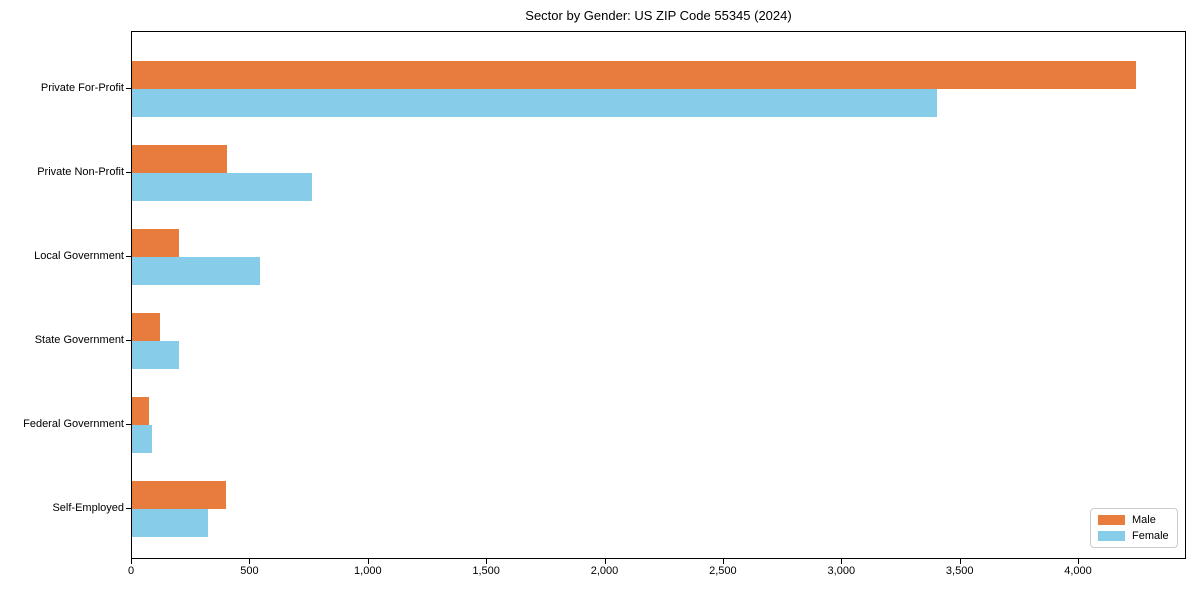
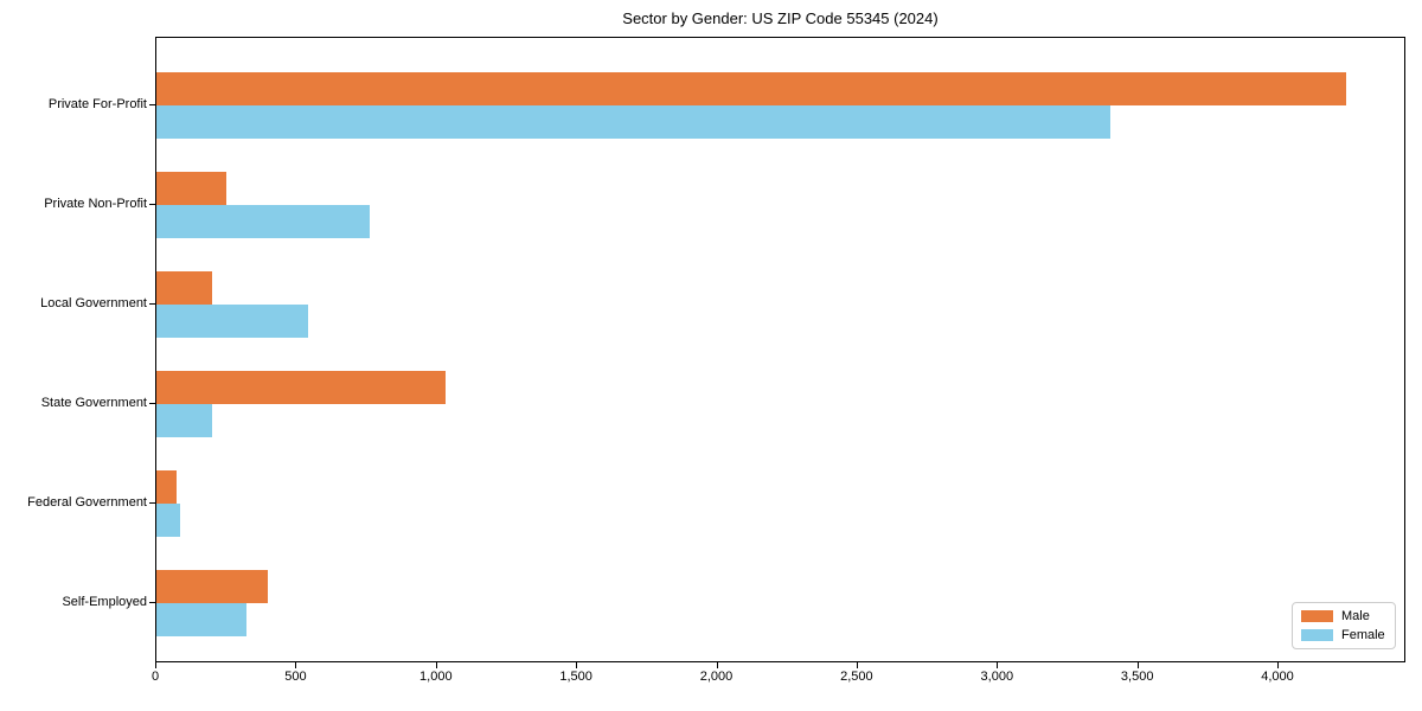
Male/Private Non-Profit: 400 -> 250
Male/State Government: 120 -> 1030
